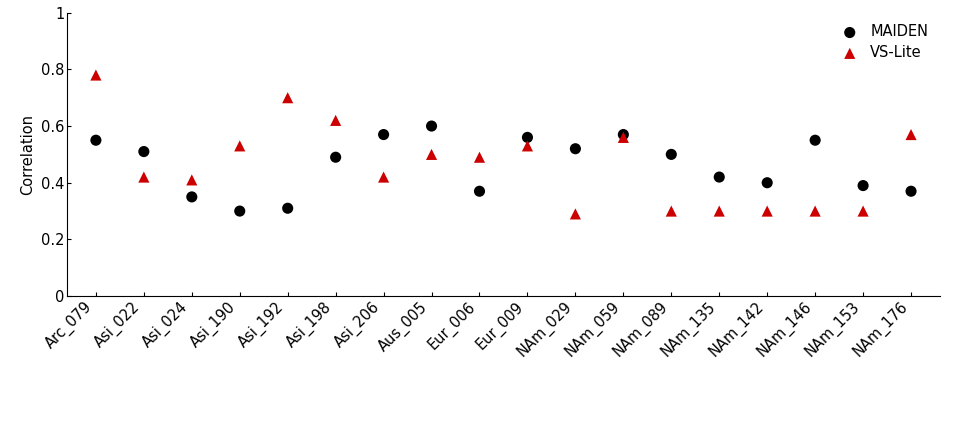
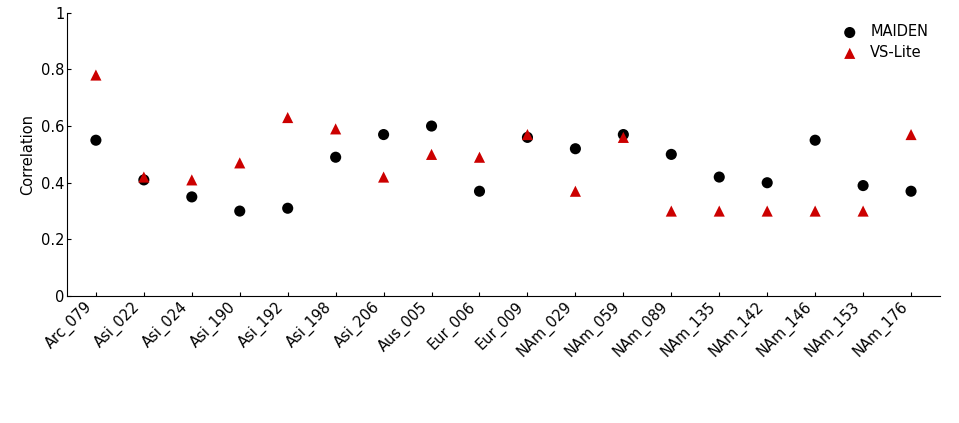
MAIDEN/Asi_022: 0.51 -> 0.41
VS-Lite/Asi_190: 0.53 -> 0.47
VS-Lite/Asi_192: 0.70 -> 0.63
VS-Lite/Asi_198: 0.62 -> 0.59
VS-Lite/Eur_009: 0.53 -> 0.57
VS-Lite/NAm_029: 0.29 -> 0.37
